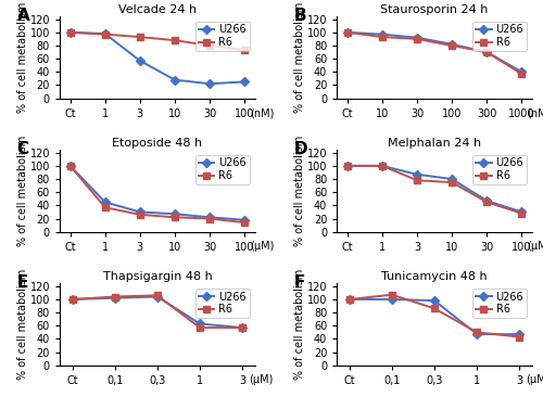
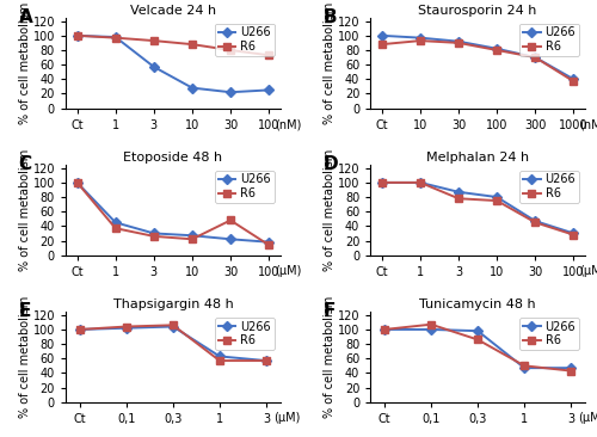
Staurosporin 24 h/R6/Ct: 100 -> 88
Etoposide 48 h/R6/30: 20 -> 48
